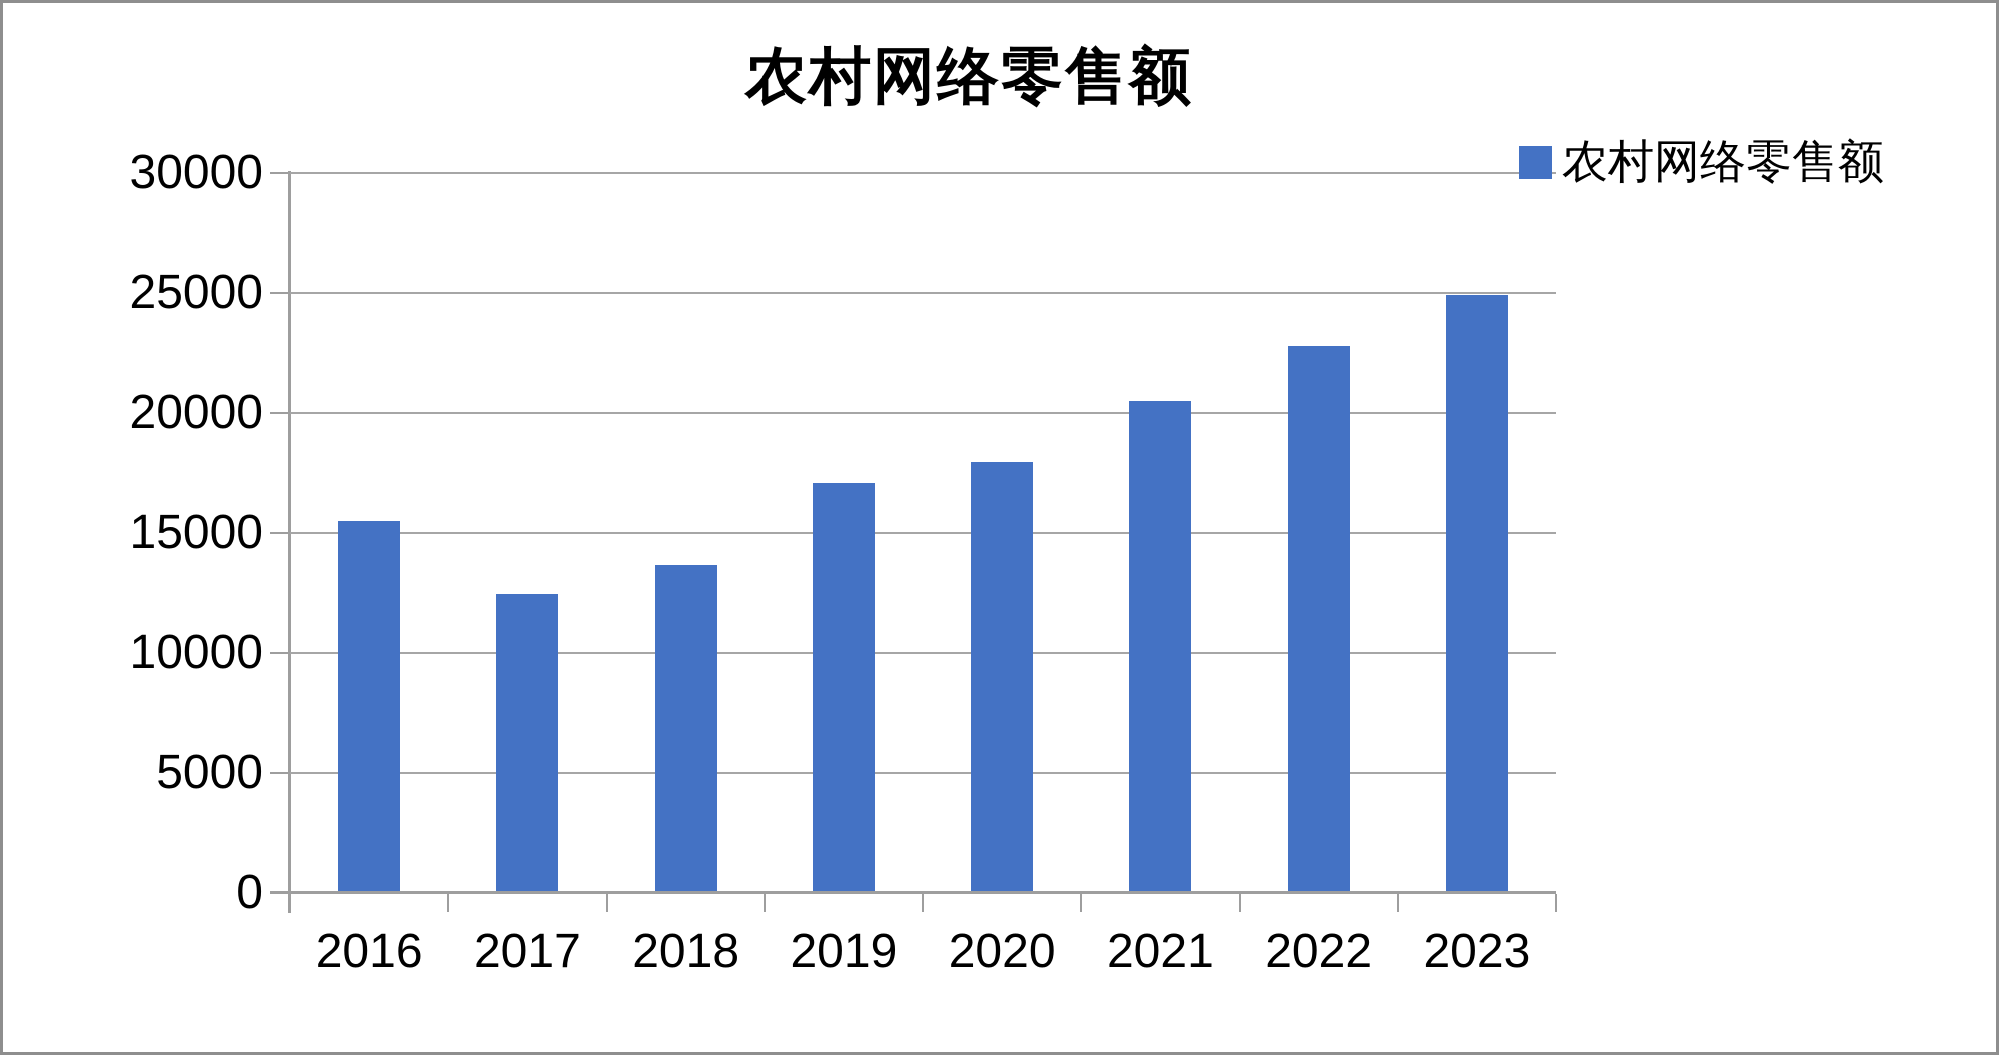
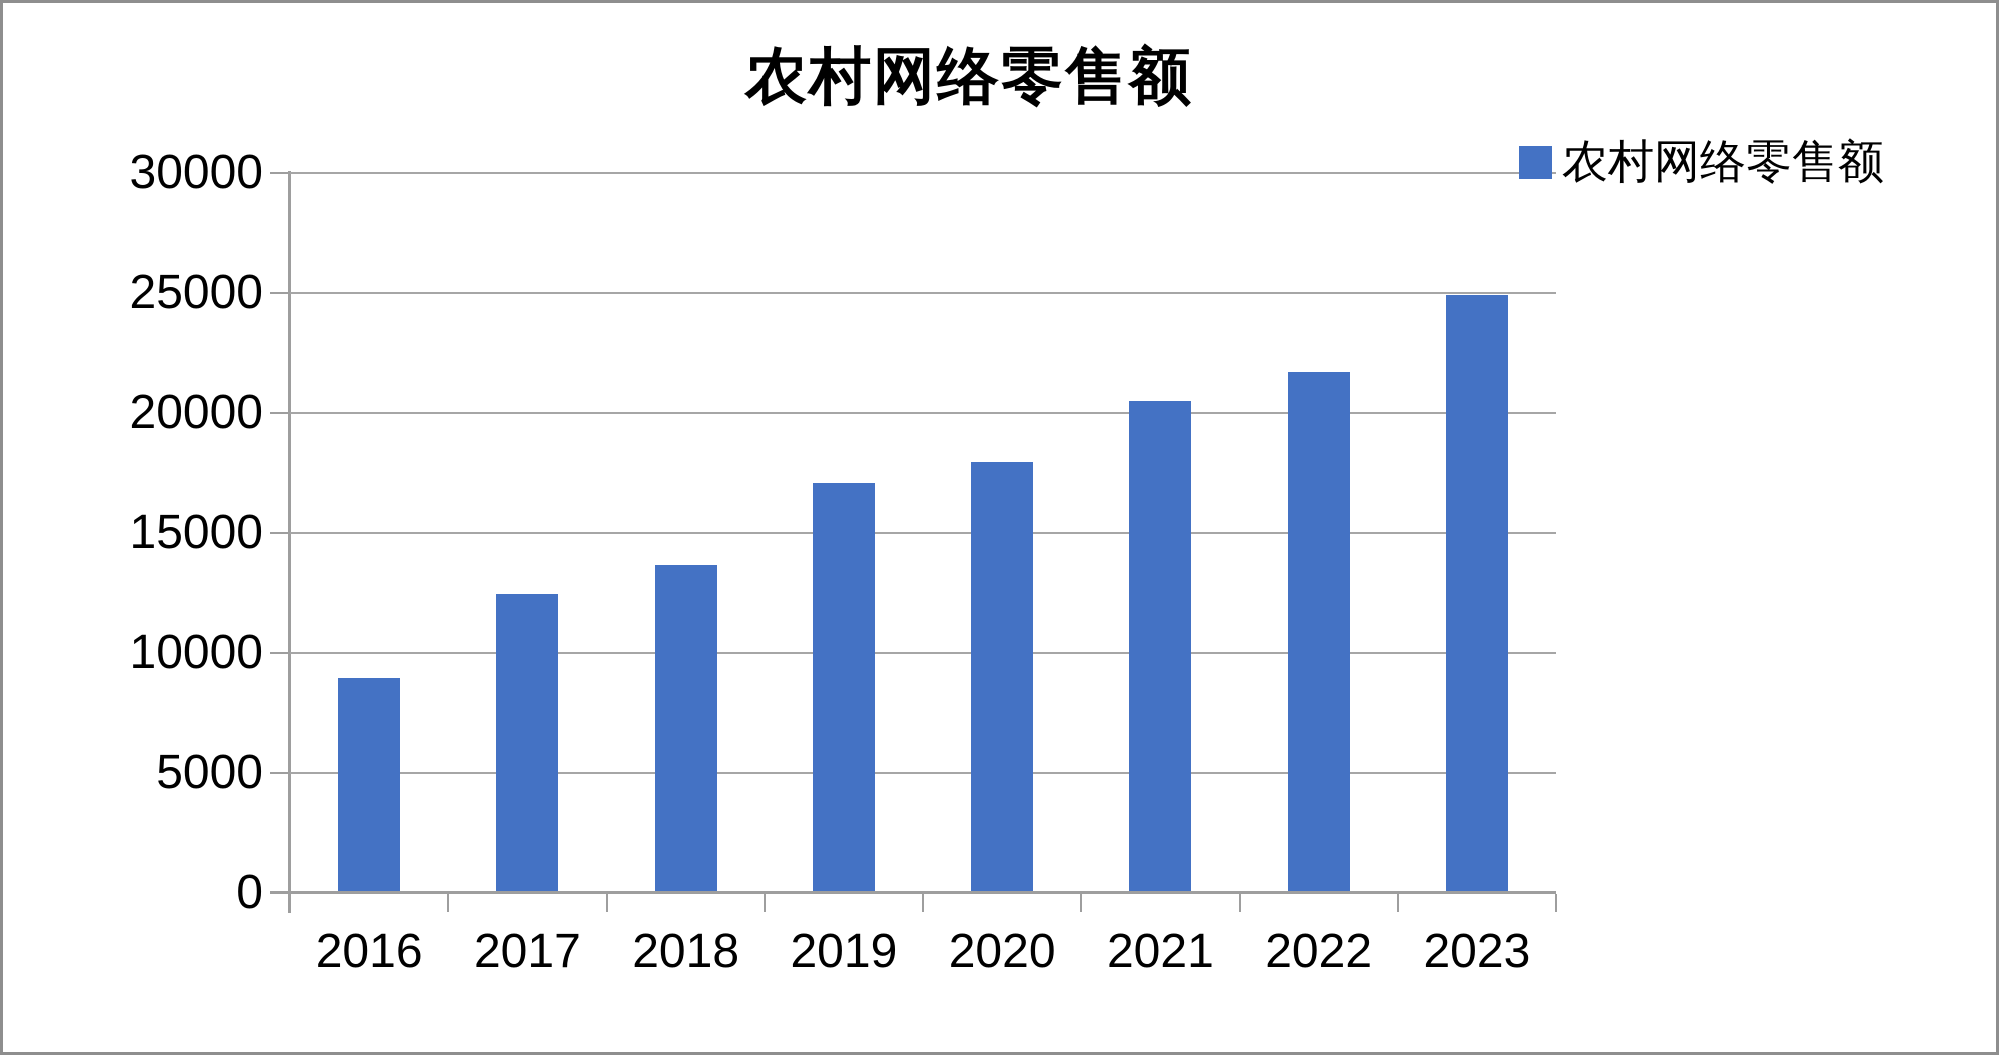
2016: 15500 -> 8900
2022: 22800 -> 21700
